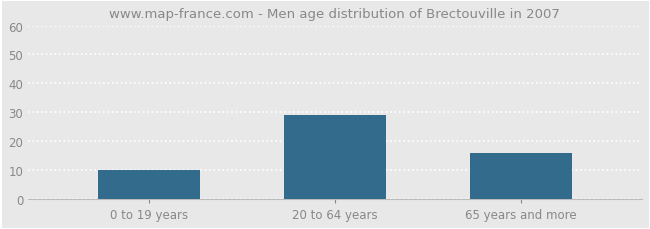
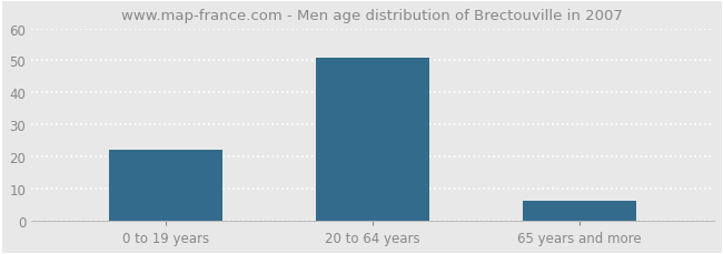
0 to 19 years: 10 -> 22
20 to 64 years: 29 -> 51
65 years and more: 16 -> 6
